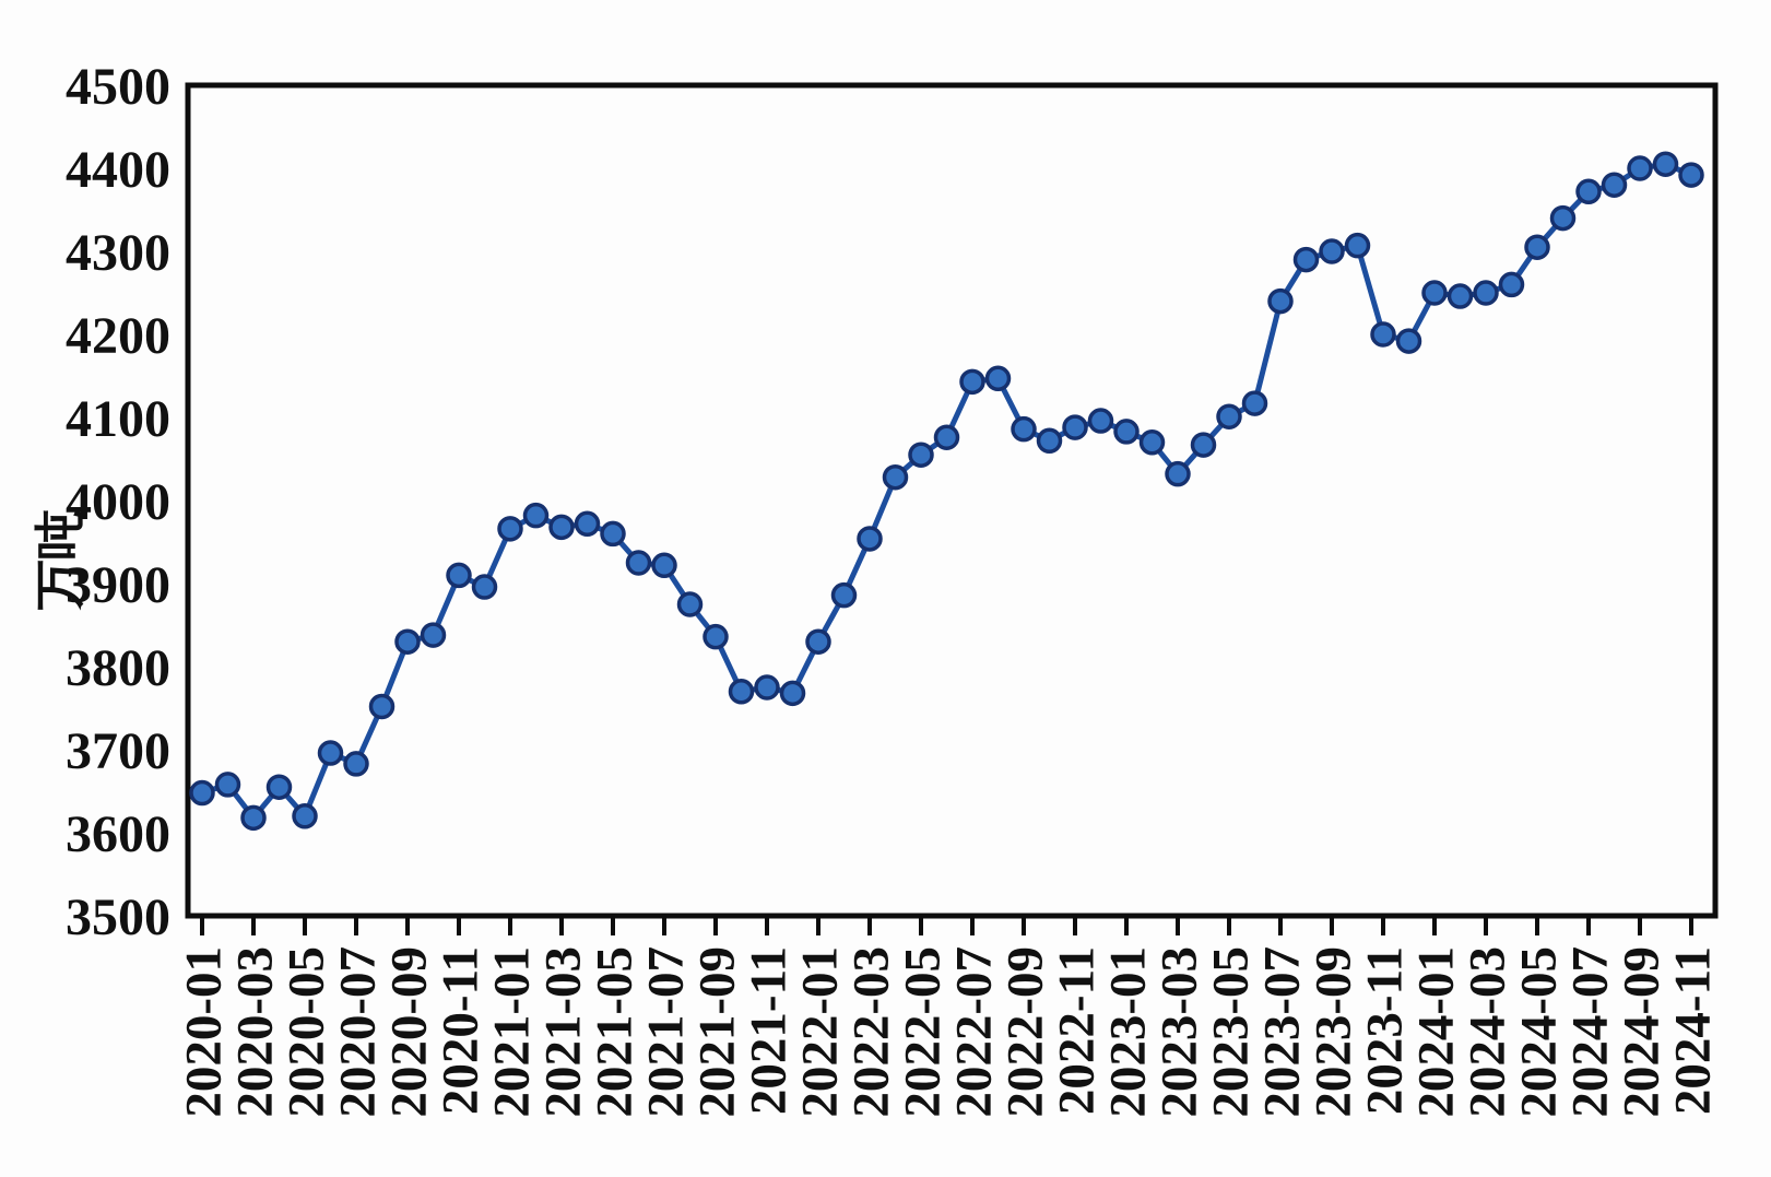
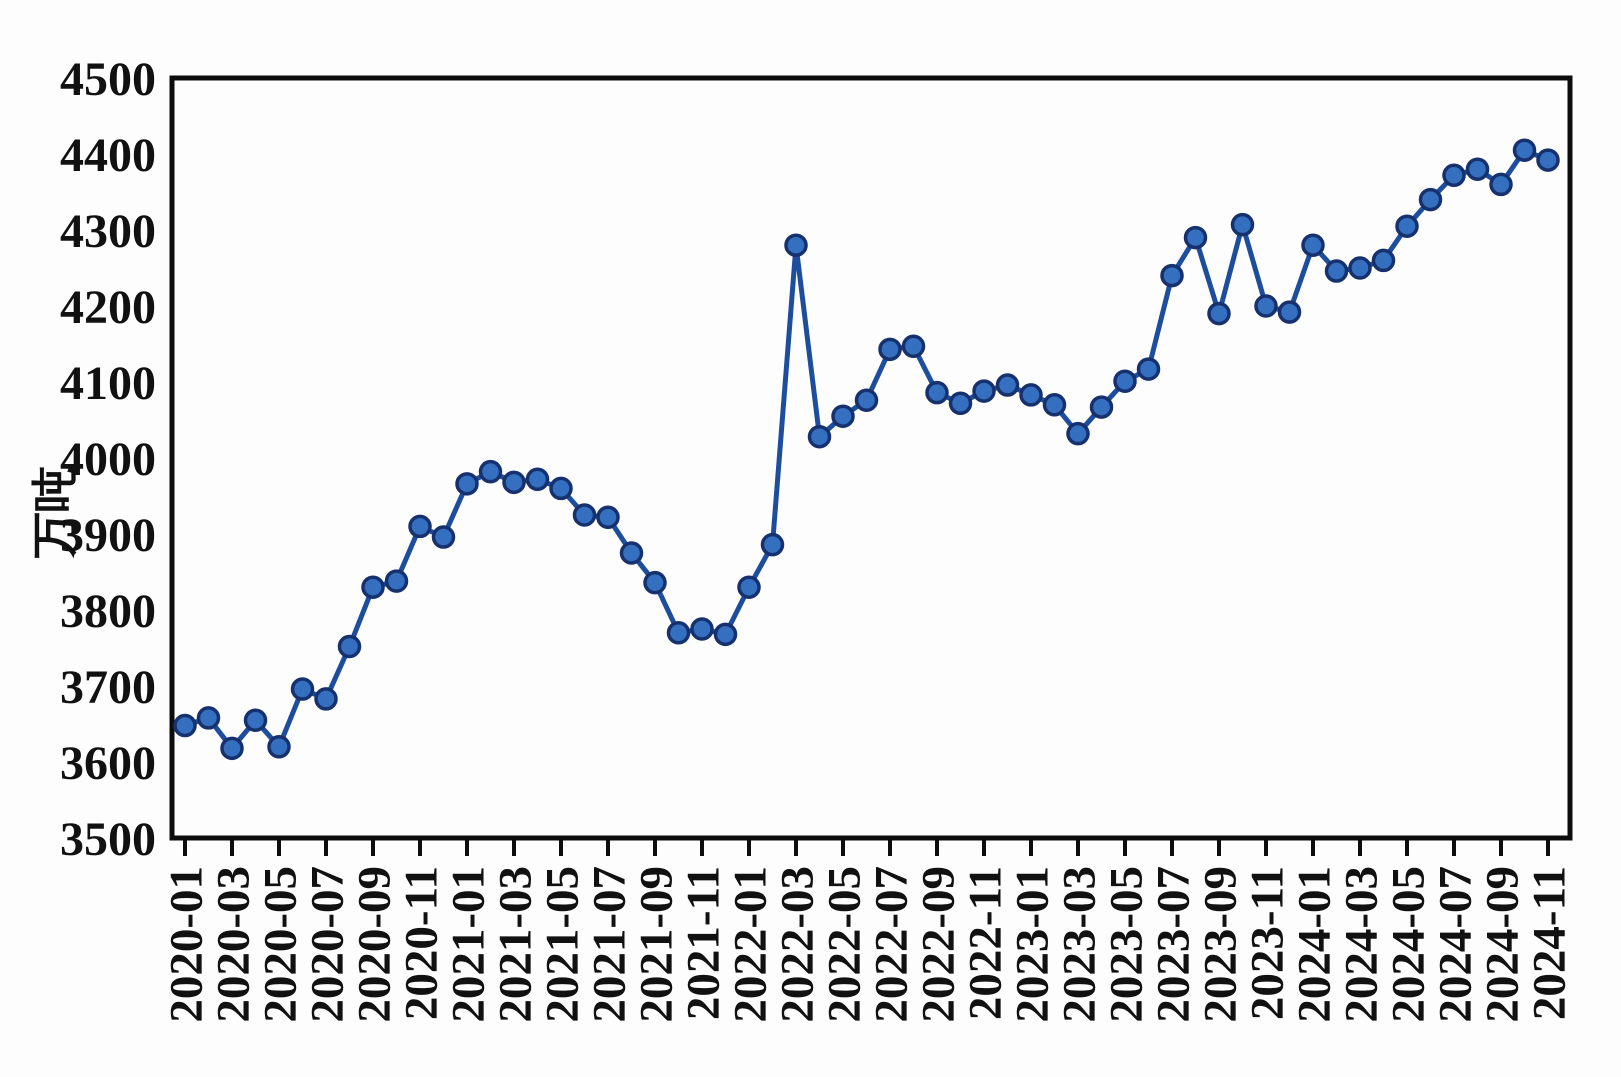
2022-03: 3950 -> 4280
2023-09: 4300 -> 4190
2024-01: 4250 -> 4280
2024-09: 4400 -> 4360
